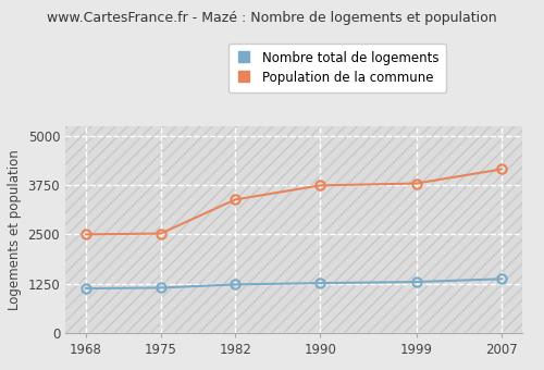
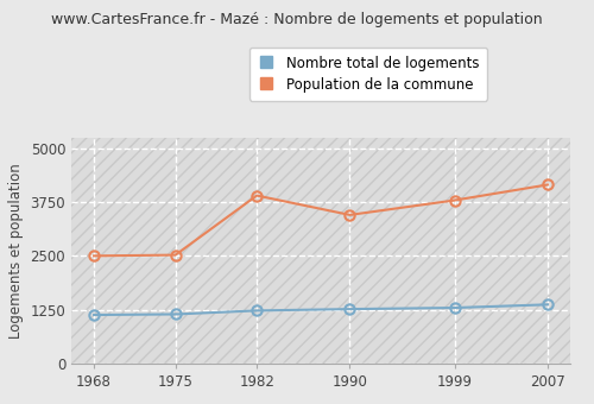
Population de la commune/1982: 3380 -> 3900
Population de la commune/1990: 3740 -> 3450
